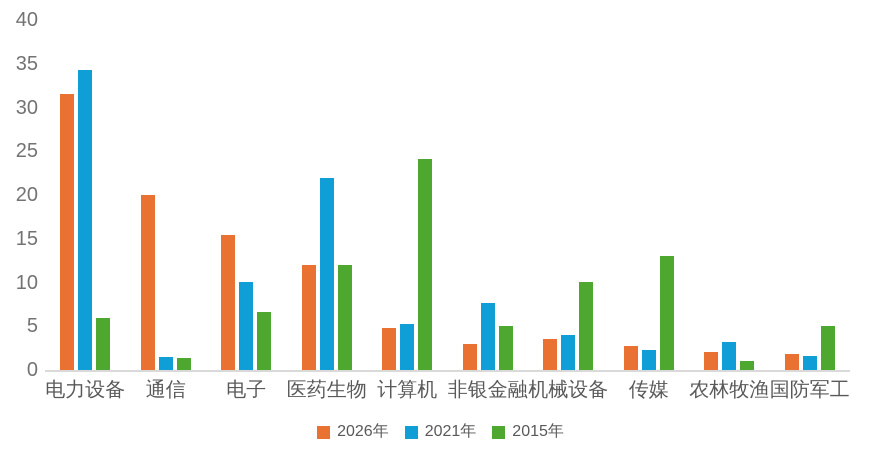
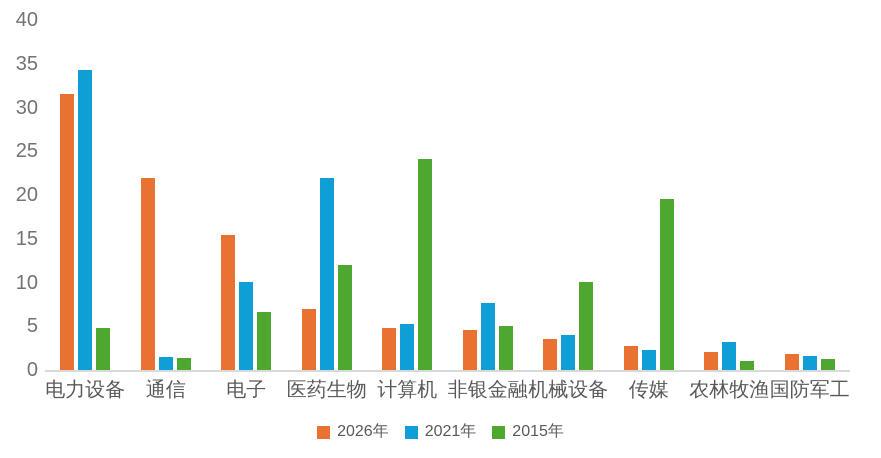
2015年/电力设备: 6 -> 5
2026年/通信: 20 -> 22
2026年/医药生物: 12 -> 7
2026年/非银金融: 3 -> 5
2015年/传媒: 13 -> 20
2015年/国防军工: 5 -> 1
